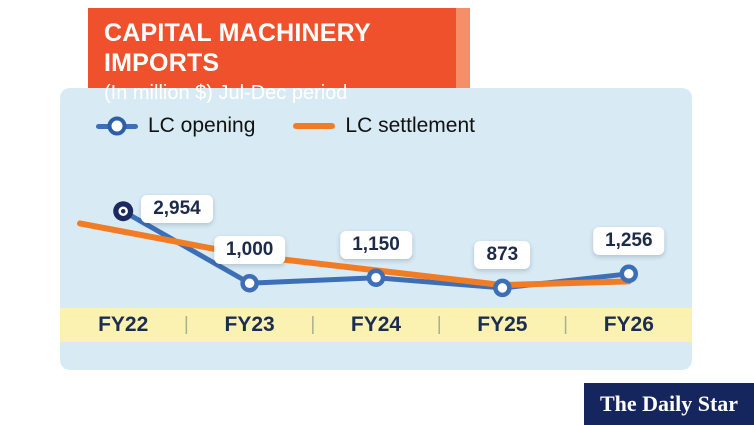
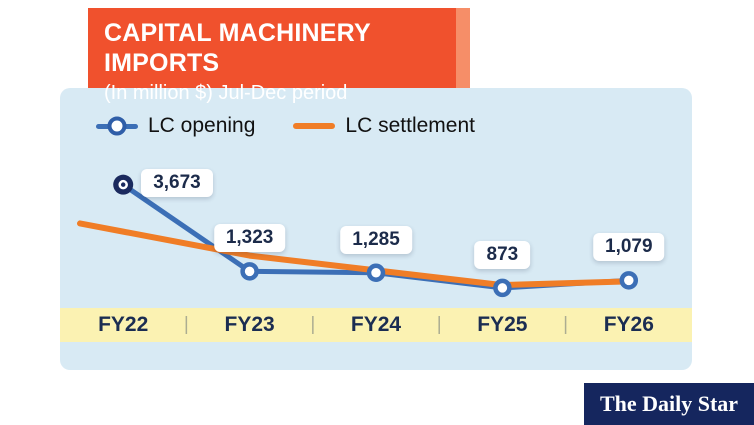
LC opening/FY22: 2,954 -> 3,673
LC opening/FY23: 1,000 -> 1,323
LC opening/FY24: 1,150 -> 1,285
LC opening/FY26: 1,256 -> 1,079
